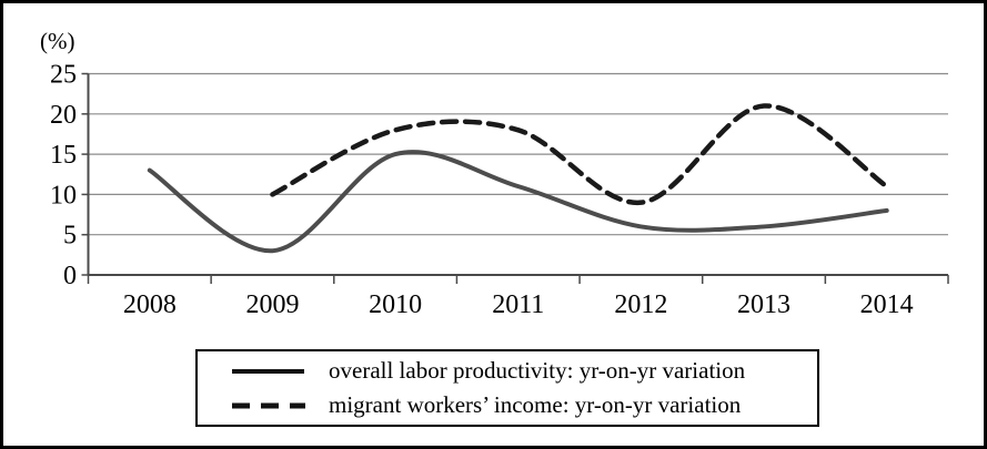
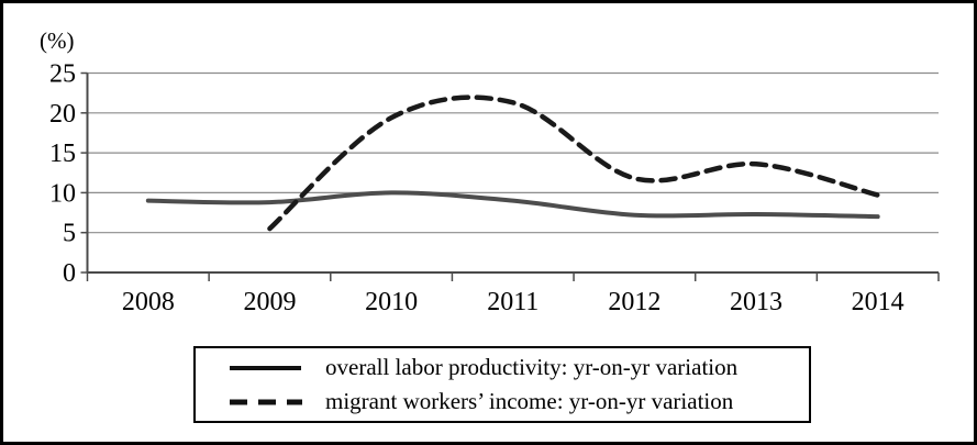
overall labor productivity: yr-on-yr variation/2008: 13 -> 9
overall labor productivity: yr-on-yr variation/2009: 3 -> 9
migrant workers’ income: yr-on-yr variation/2009: 10 -> 6
overall labor productivity: yr-on-yr variation/2010: 15 -> 10
migrant workers’ income: yr-on-yr variation/2010: 18 -> 19
overall labor productivity: yr-on-yr variation/2011: 11 -> 9
migrant workers’ income: yr-on-yr variation/2011: 18 -> 21
overall labor productivity: yr-on-yr variation/2012: 6 -> 7
migrant workers’ income: yr-on-yr variation/2012: 9 -> 12
overall labor productivity: yr-on-yr variation/2013: 6 -> 7
migrant workers’ income: yr-on-yr variation/2013: 21 -> 14
overall labor productivity: yr-on-yr variation/2014: 8 -> 7
migrant workers’ income: yr-on-yr variation/2014: 11 -> 10
